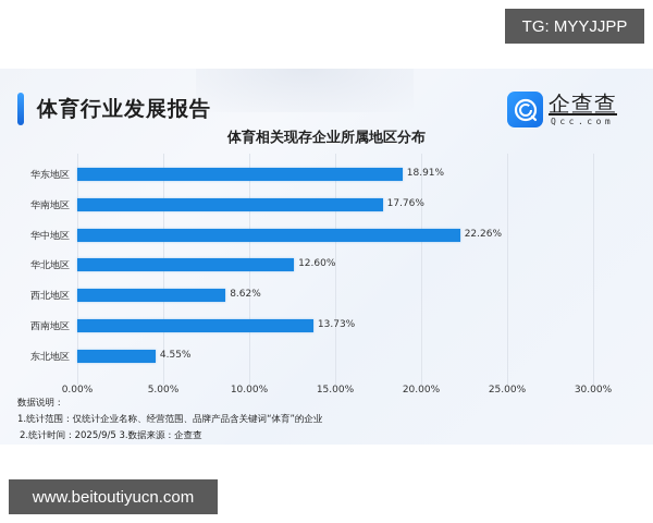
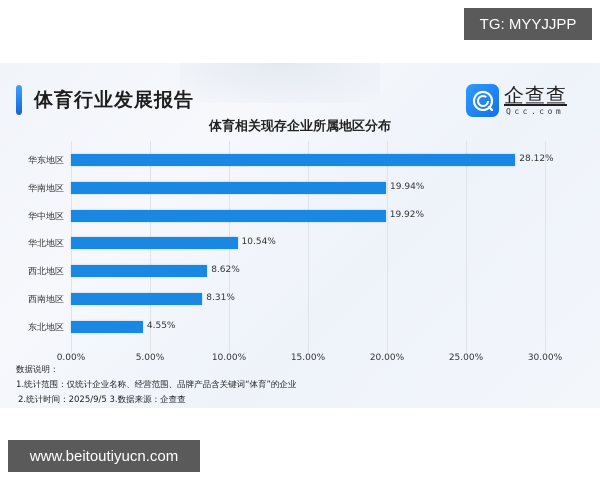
华东地区: 18.91% -> 28.12%
华南地区: 17.76% -> 19.94%
华中地区: 22.26% -> 19.92%
华北地区: 12.60% -> 10.54%
西南地区: 13.73% -> 8.31%
